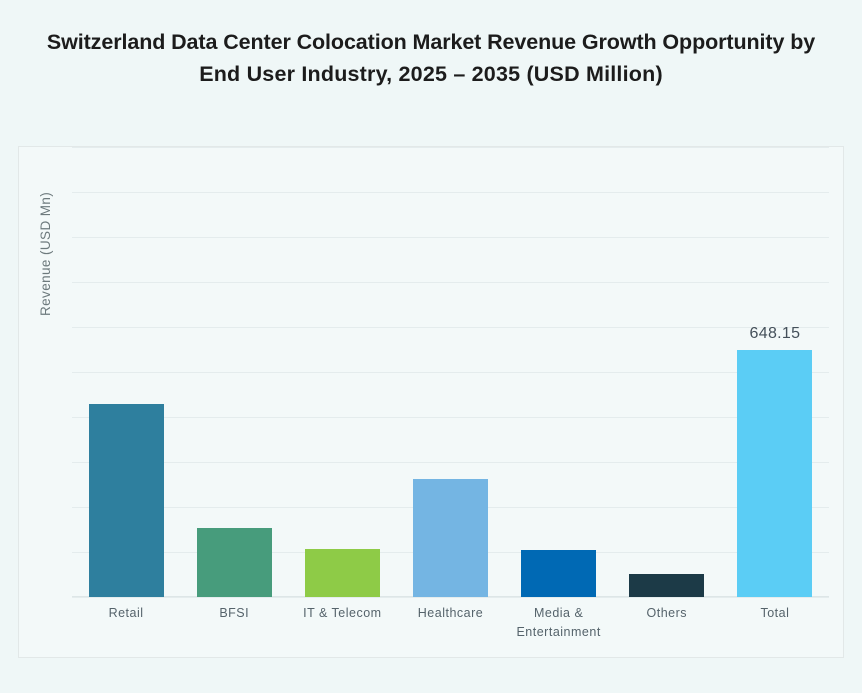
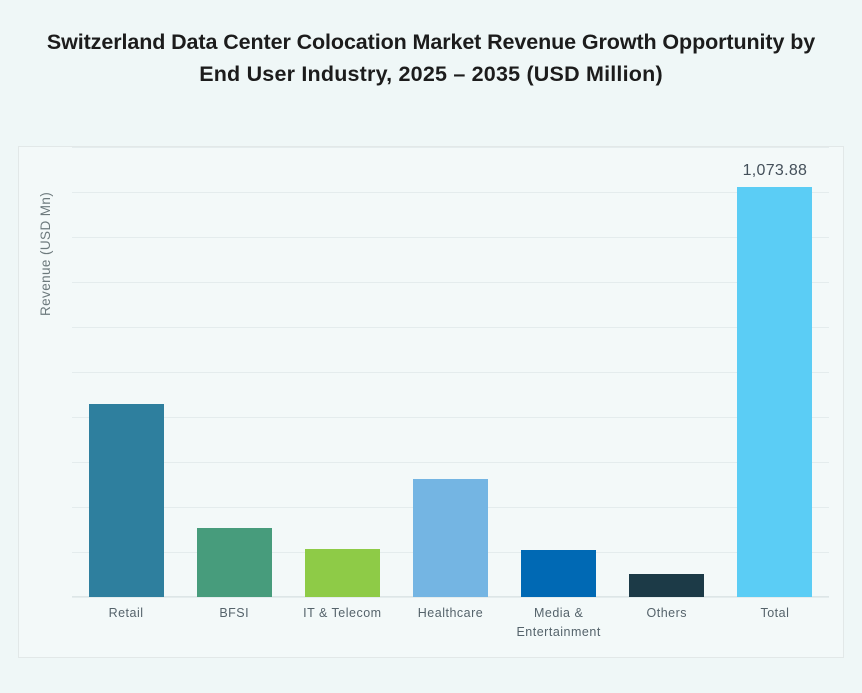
Total: 648.15 -> 1,073.88
